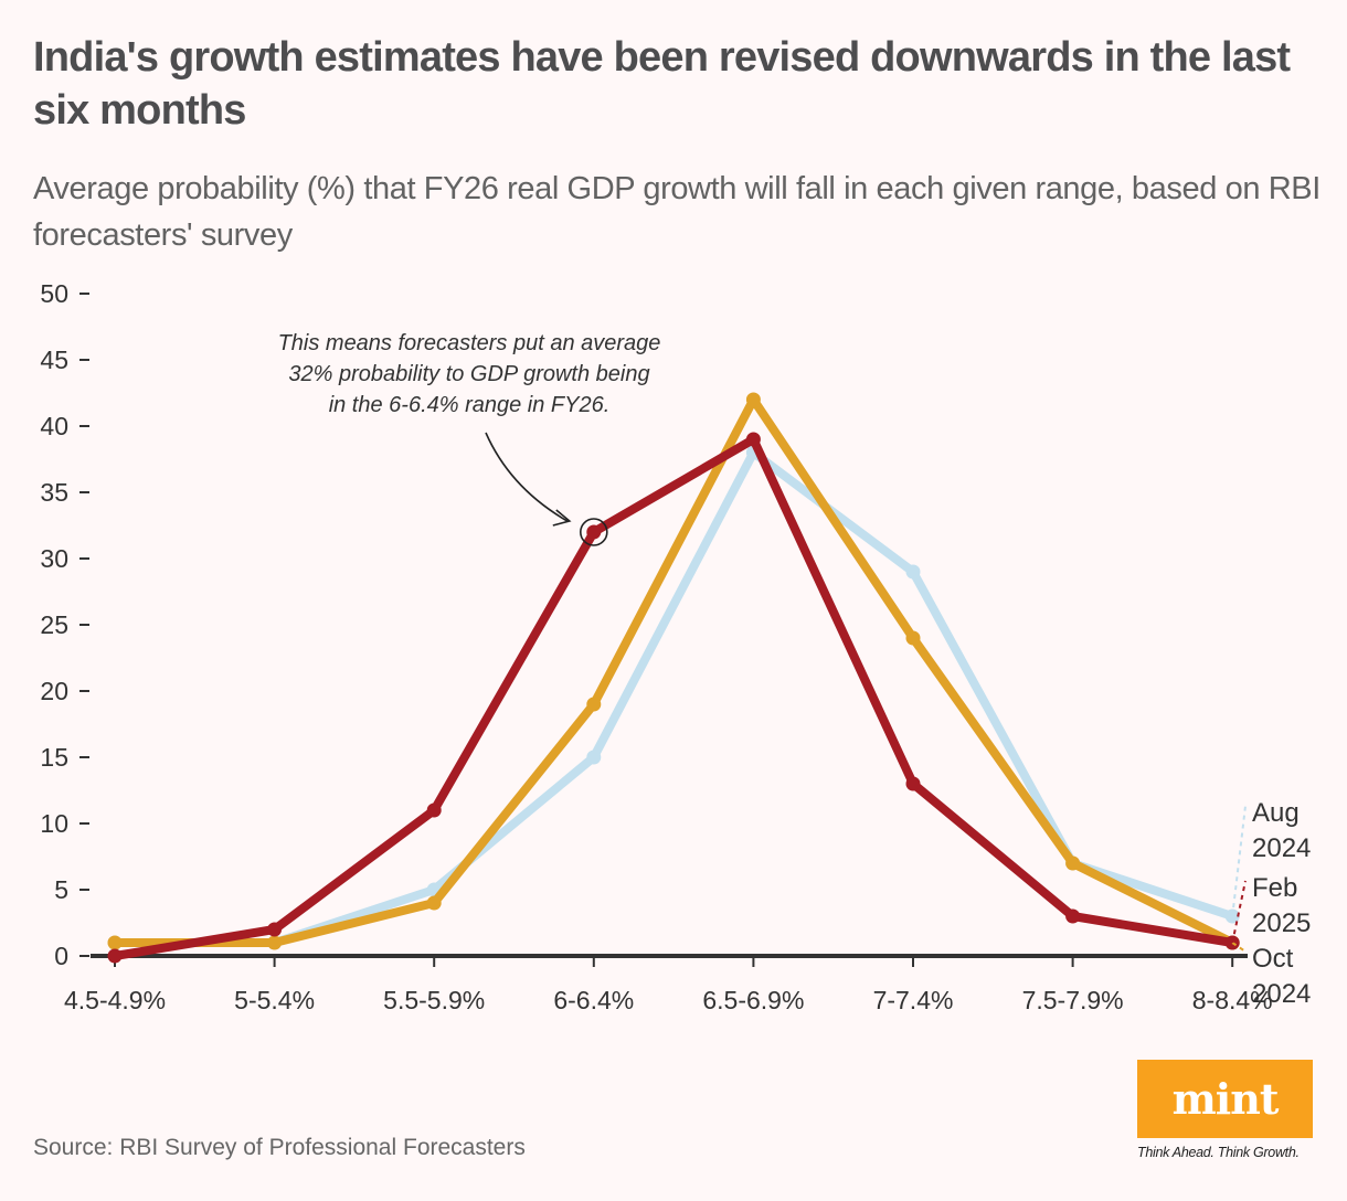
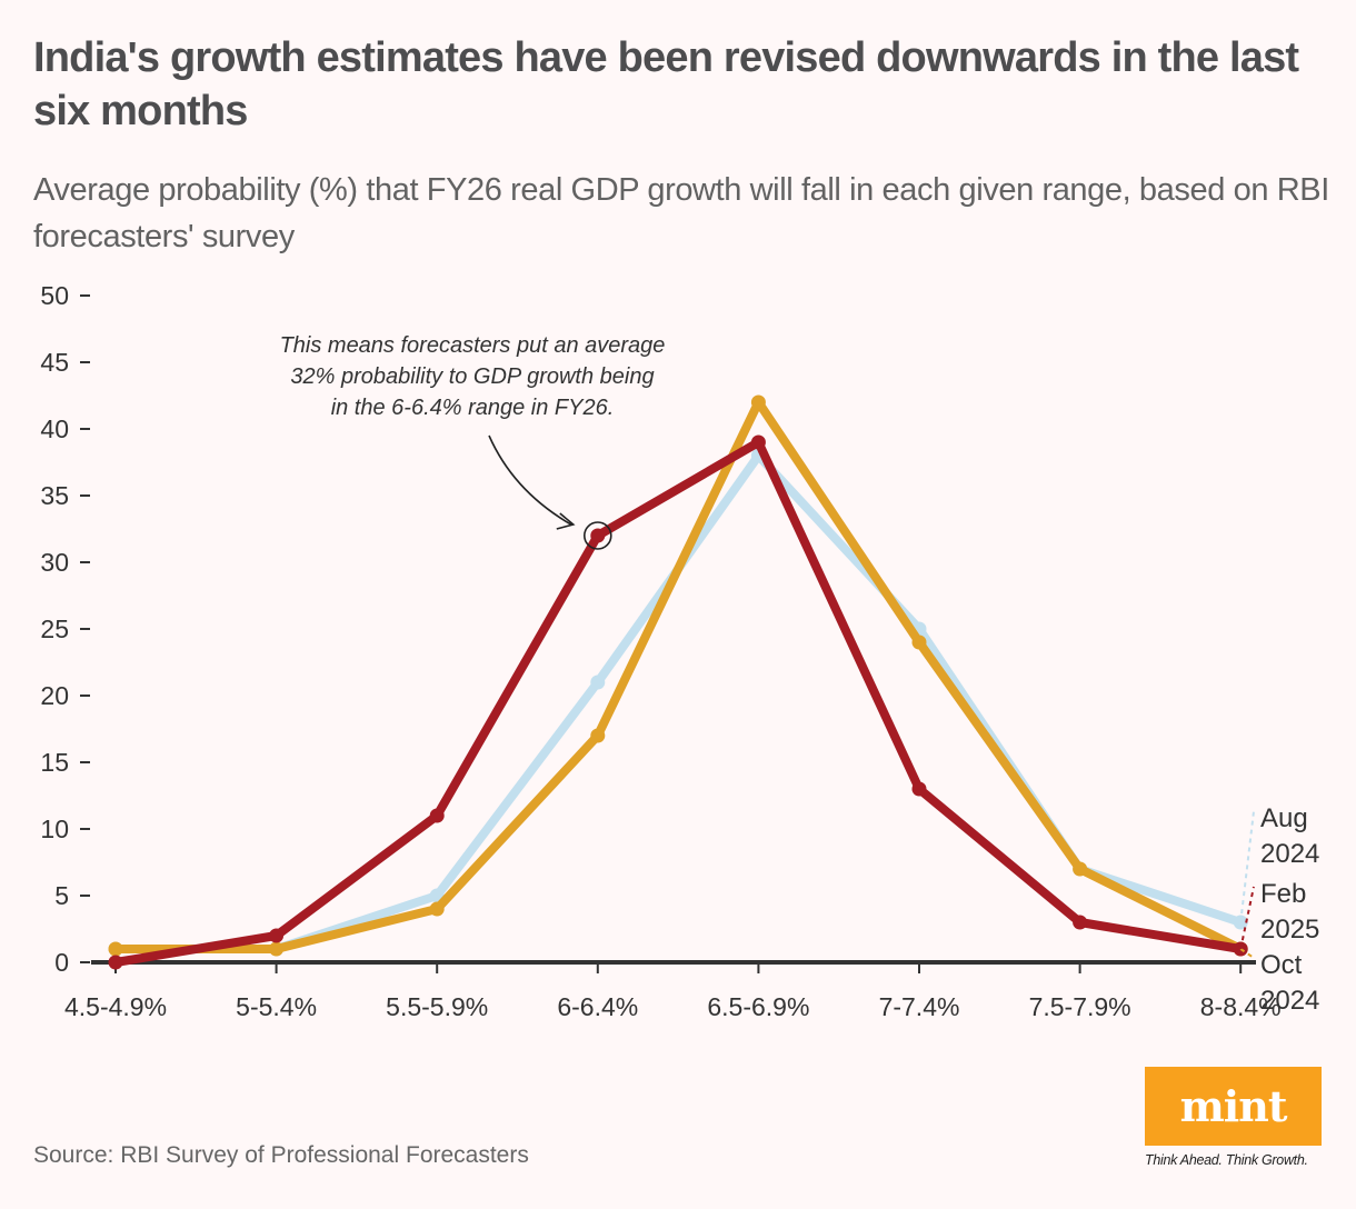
Aug 2024/6-6.4%: 15 -> 21
Oct 2024/6-6.4%: 19 -> 17
Aug 2024/7-7.4%: 29 -> 25
